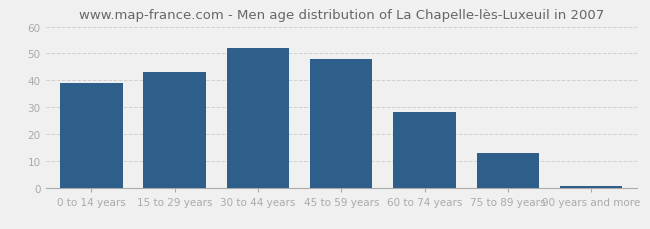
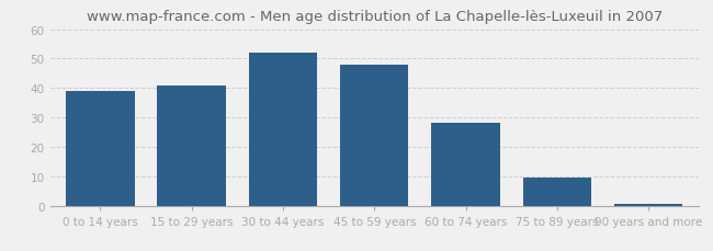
15 to 29 years: 43.0 -> 41.0
75 to 89 years: 13.0 -> 9.5
